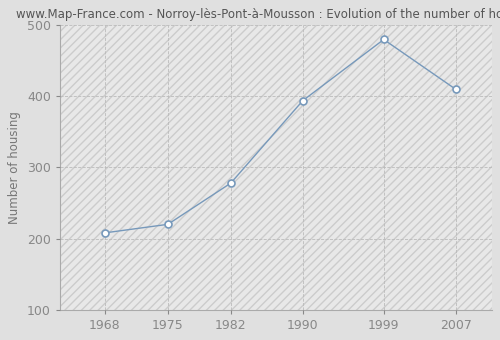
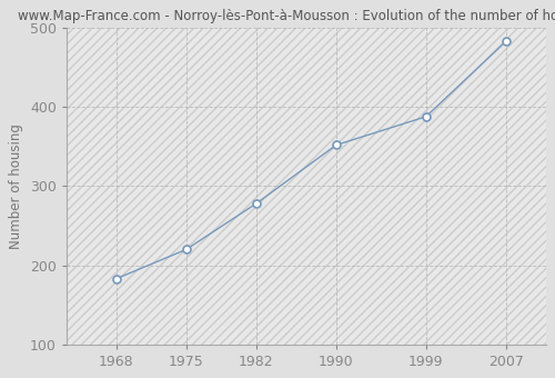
1968: 208 -> 183
1990: 394 -> 352
1999: 480 -> 388
2007: 410 -> 483
